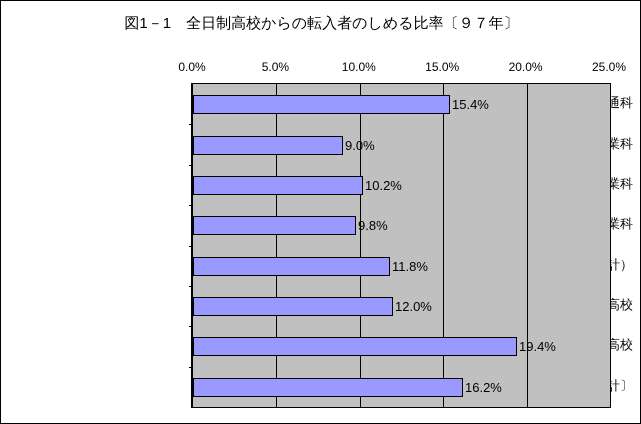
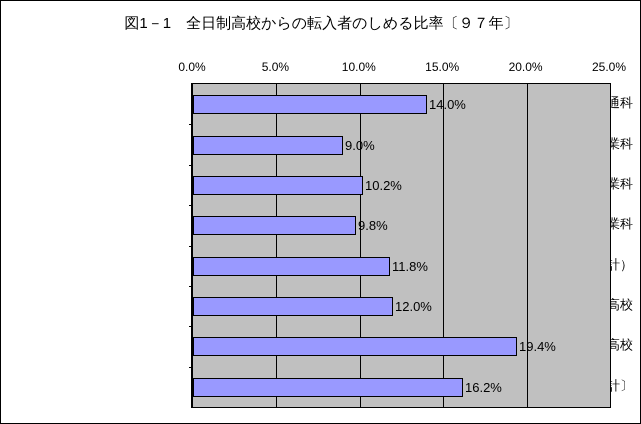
定時制高校普通科: 15.4% -> 14.0%
